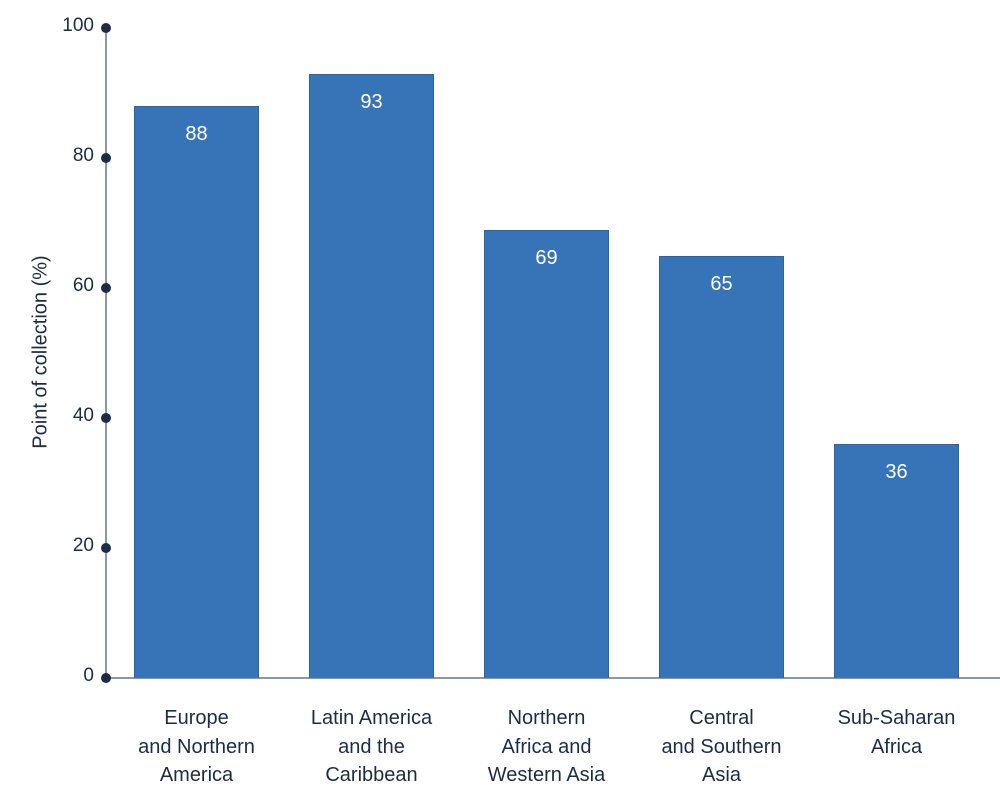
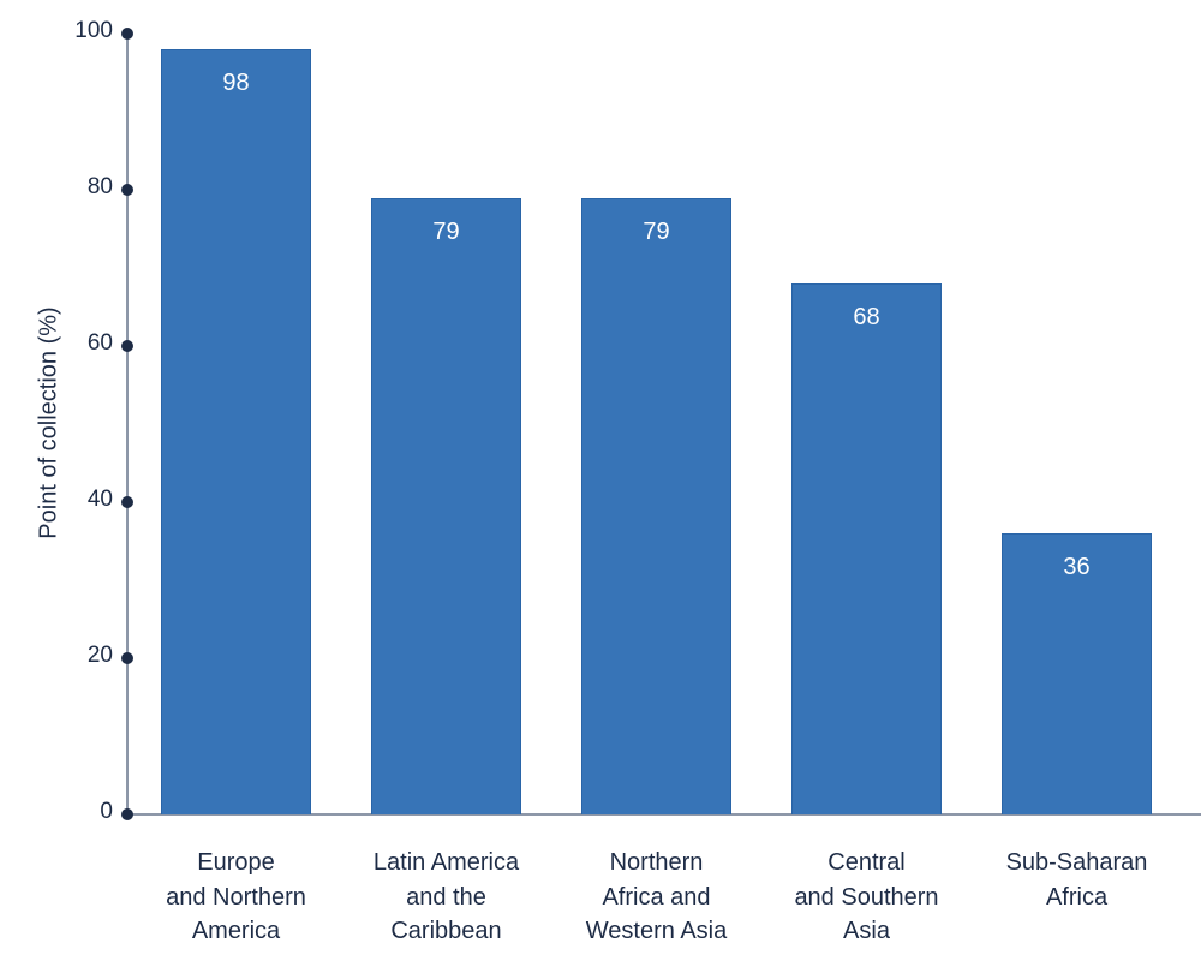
Europe and Northern America: 88 -> 98
Latin America and the Caribbean: 93 -> 79
Northern Africa and Western Asia: 69 -> 79
Central and Southern Asia: 65 -> 68
